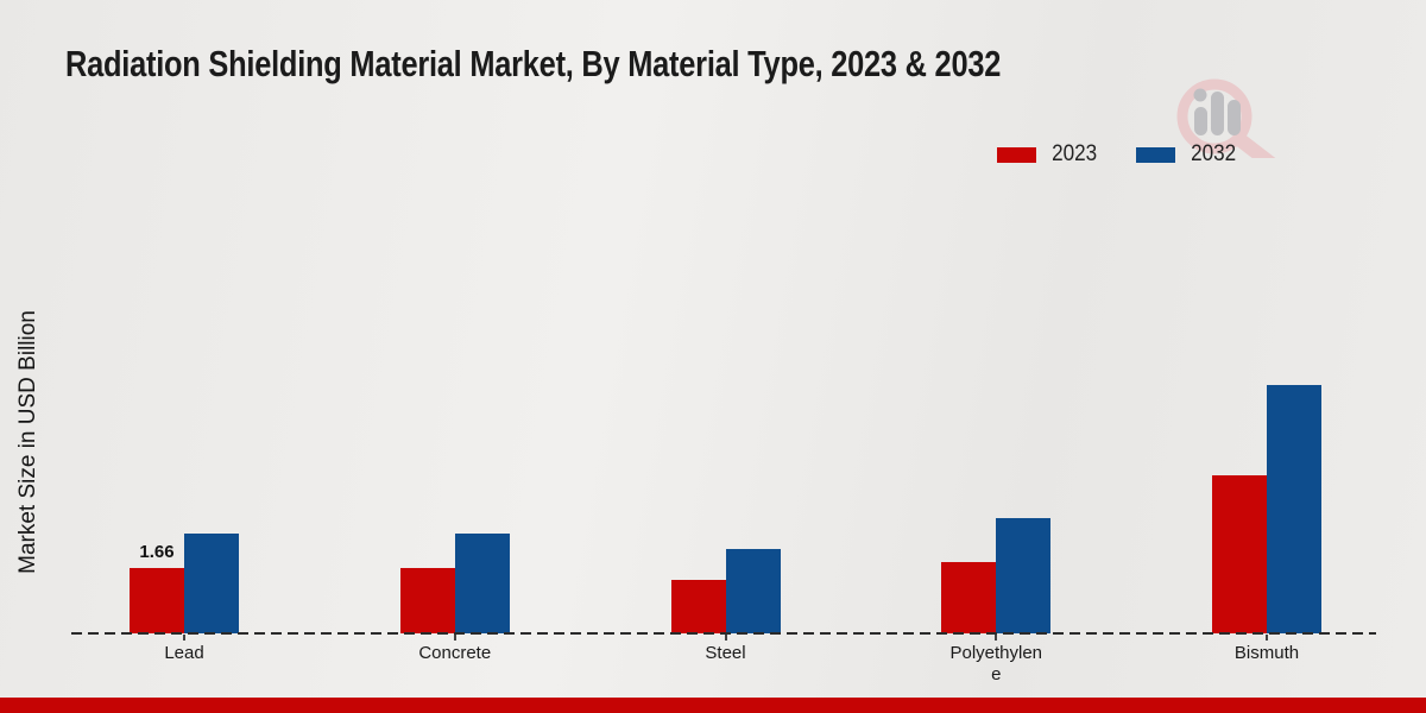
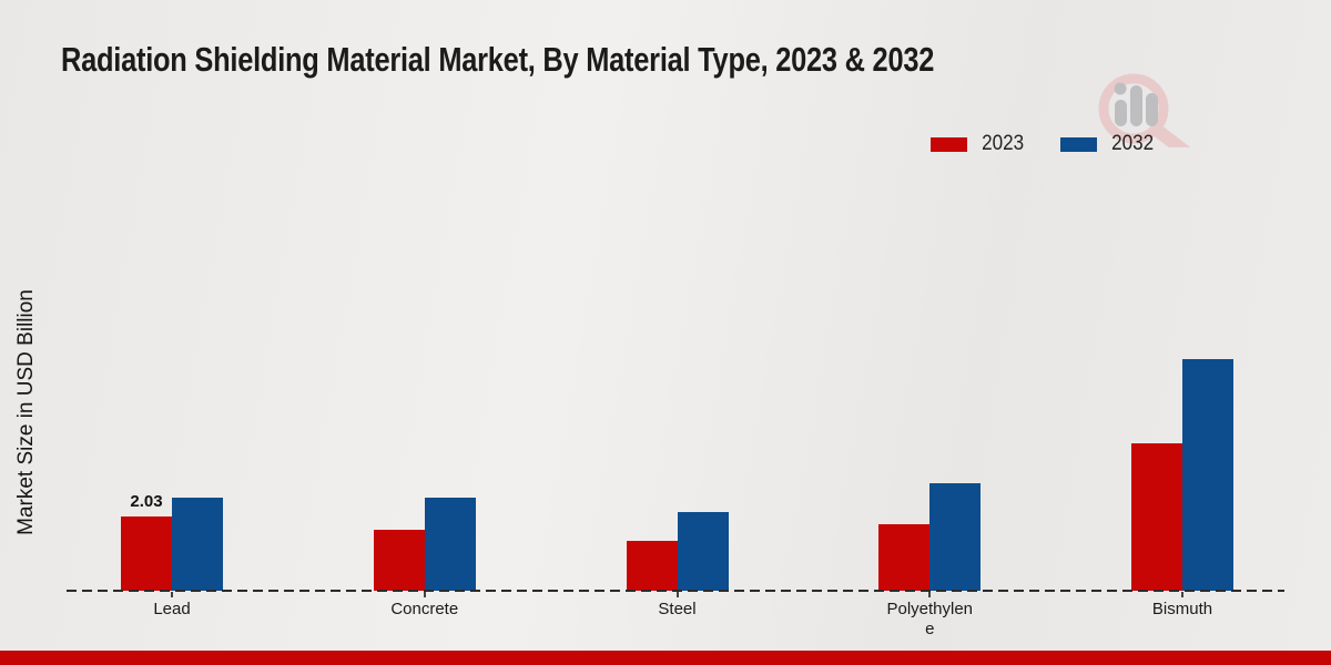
2023/Lead: 1.66 -> 2.03
